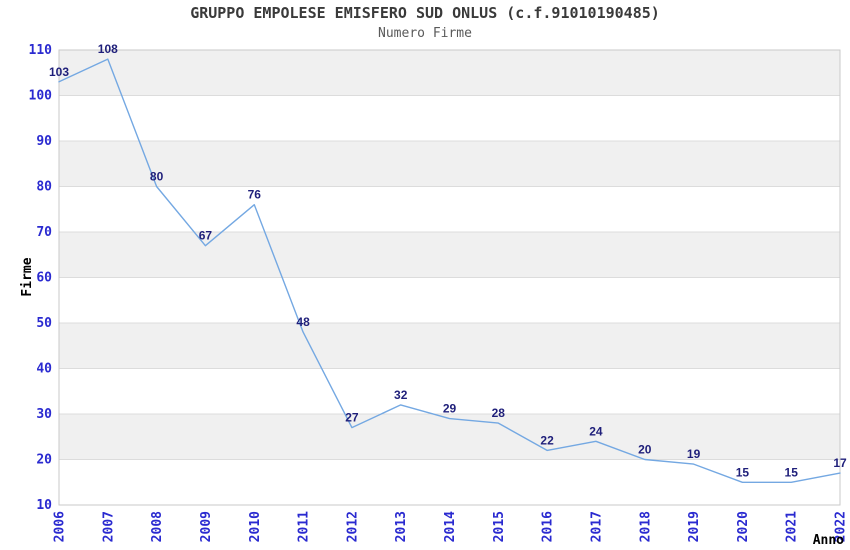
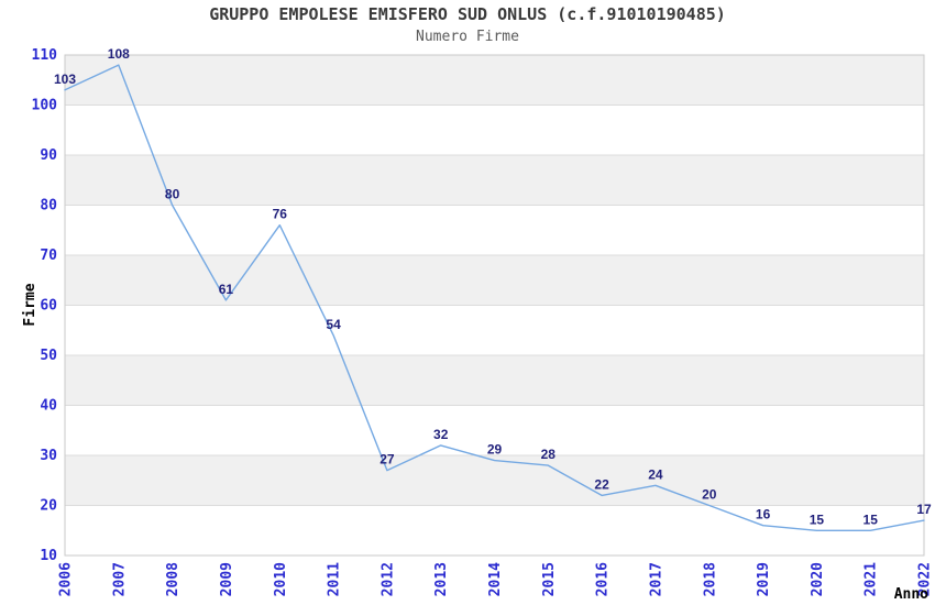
2009: 67 -> 61
2011: 48 -> 54
2019: 19 -> 16
